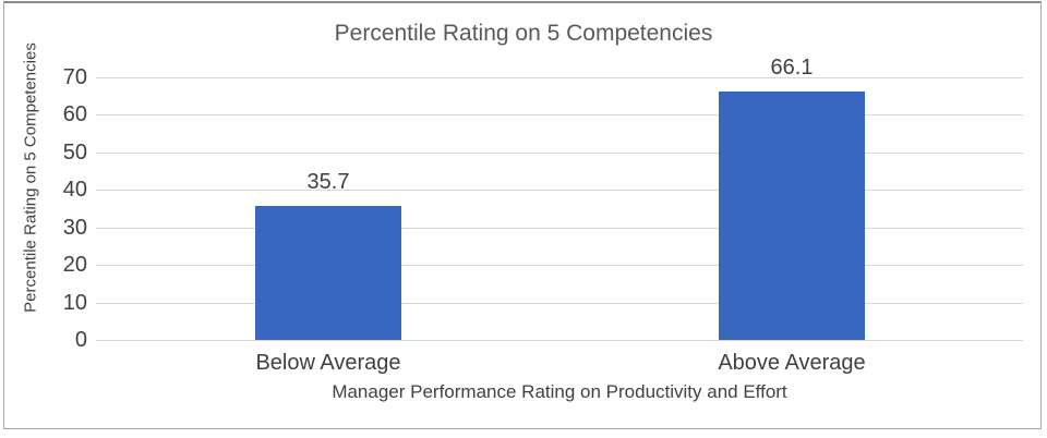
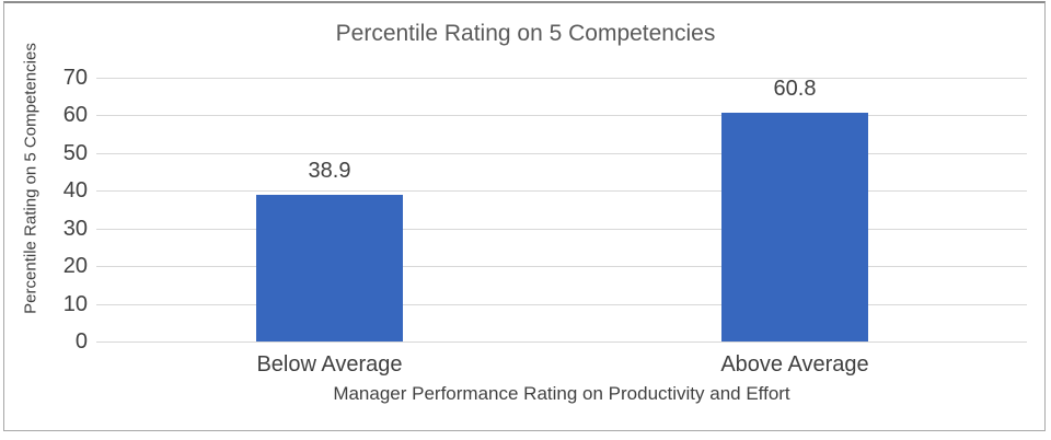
Below Average: 35.7 -> 38.9
Above Average: 66.1 -> 60.8
